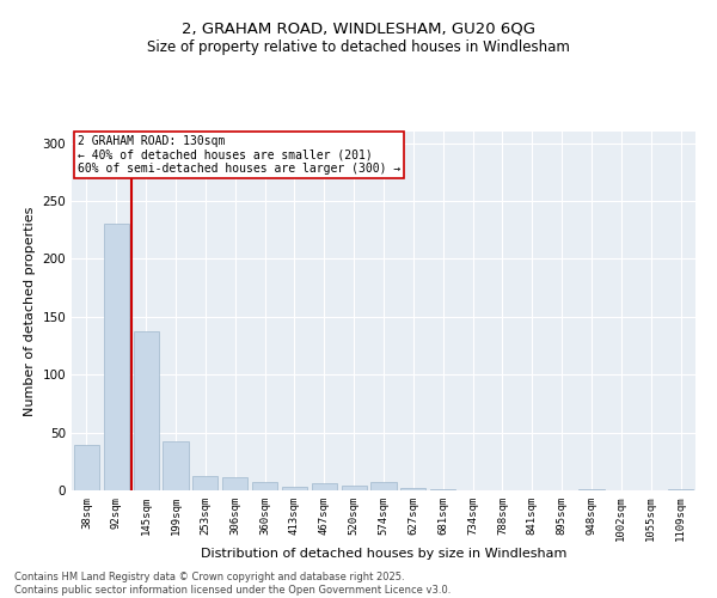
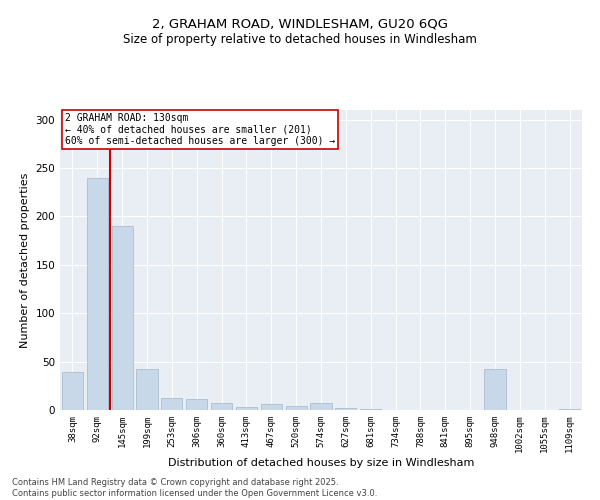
92sqm: 230 -> 240
145sqm: 137 -> 190
948sqm: 1 -> 42
